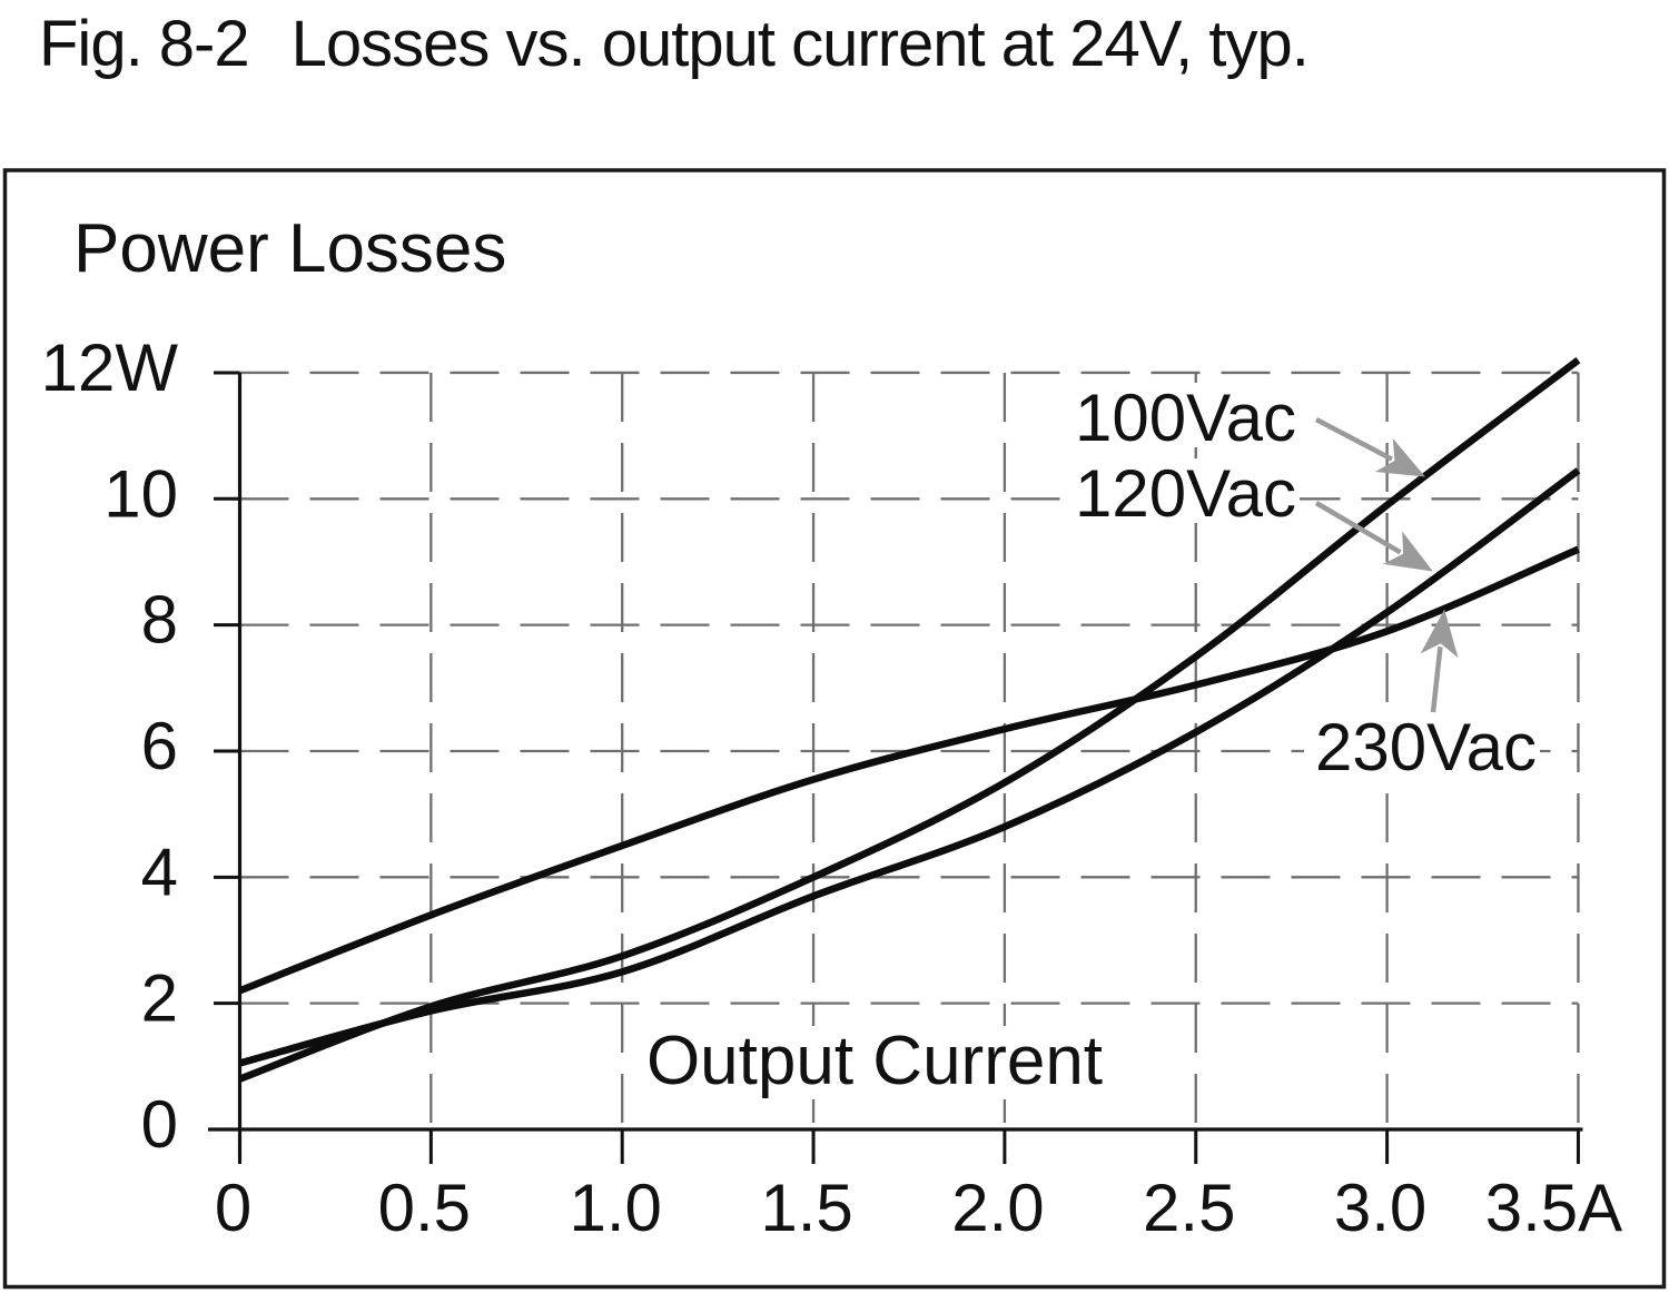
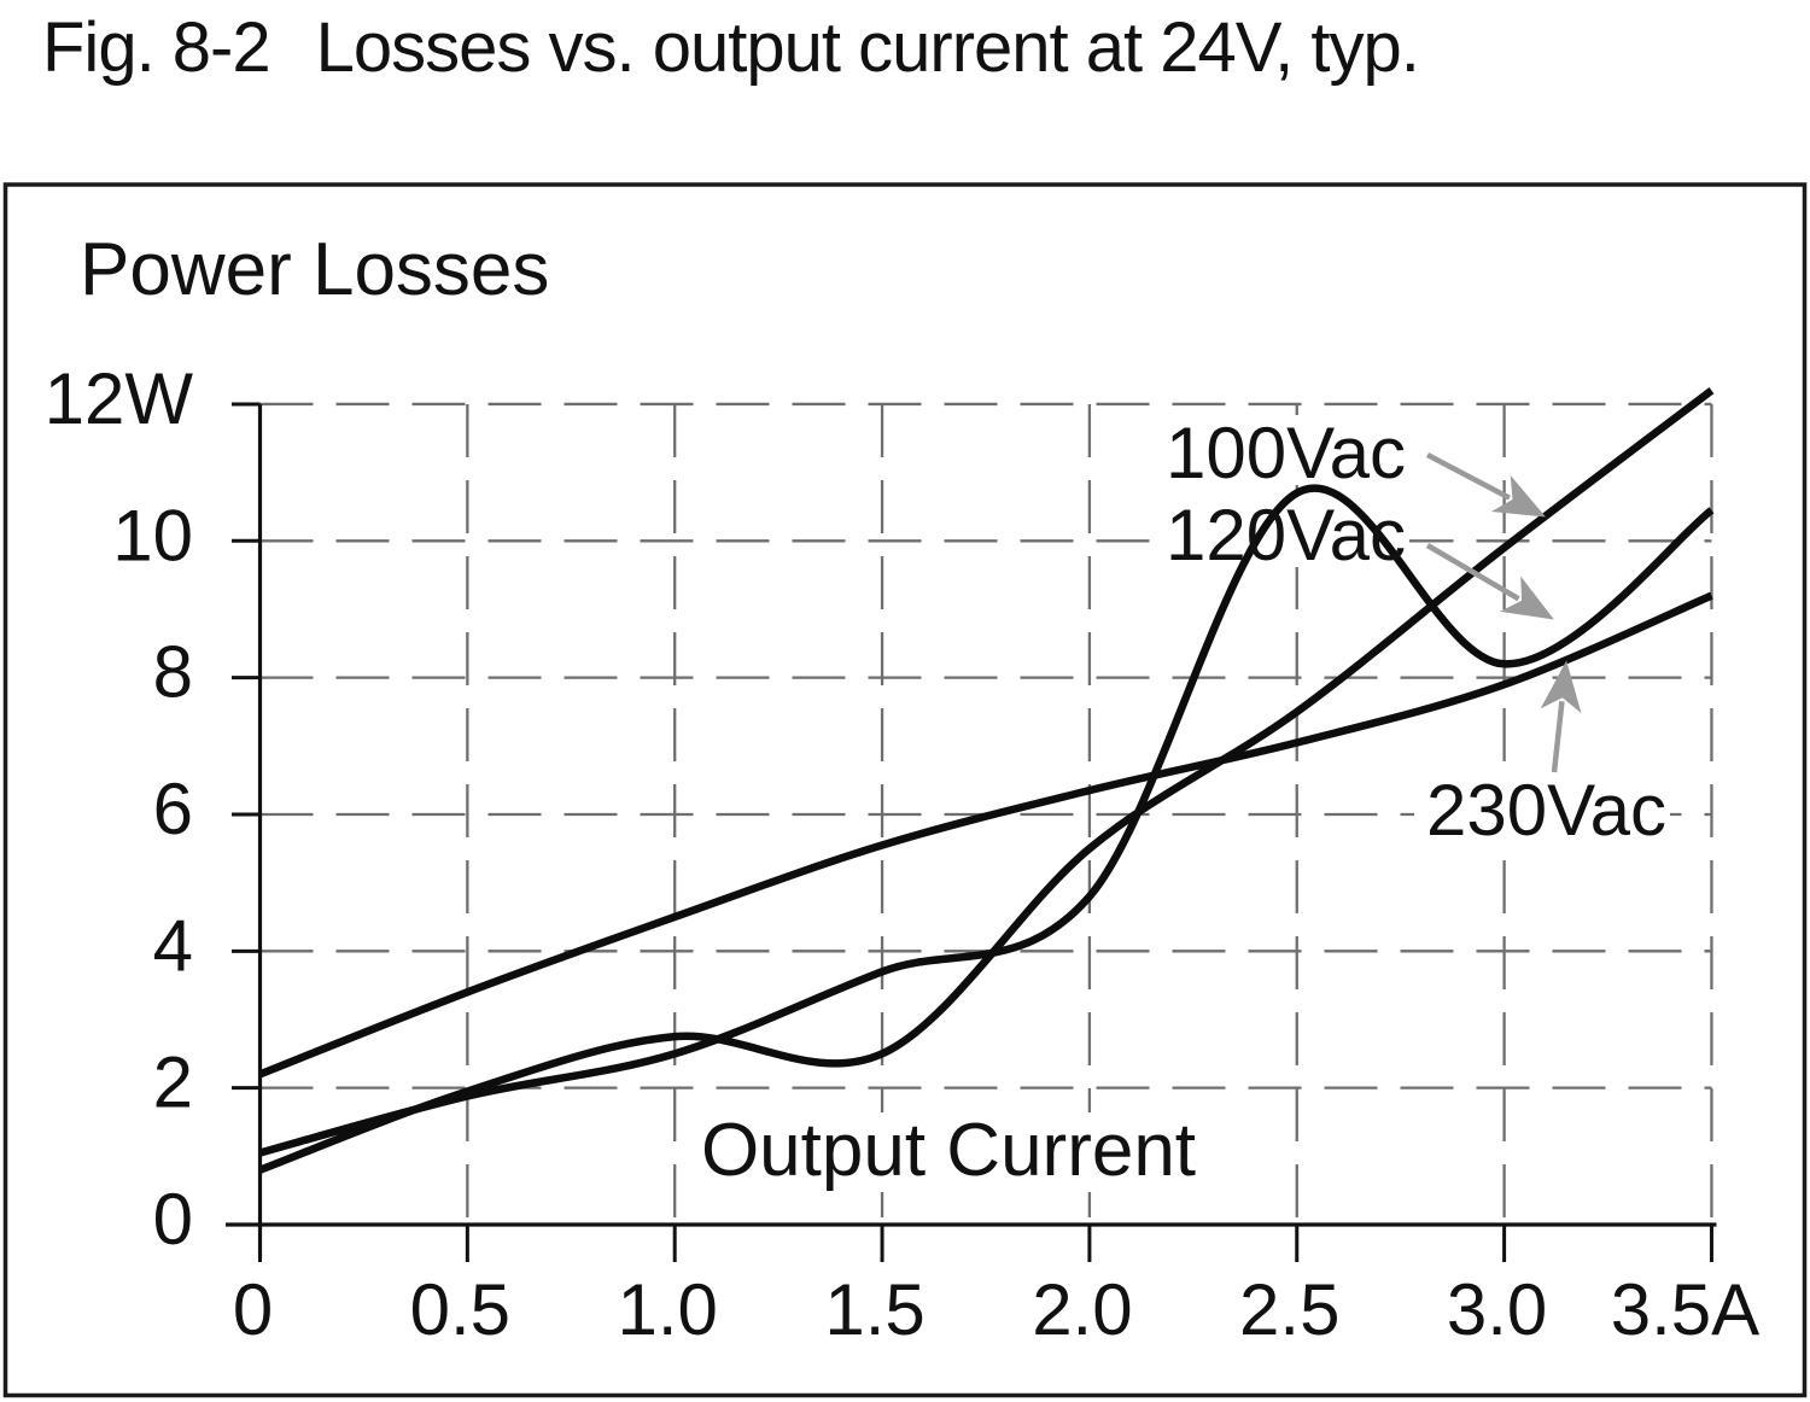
100Vac/1.5: 4.0 -> 2.5
120Vac/2.5: 6.3 -> 10.7
